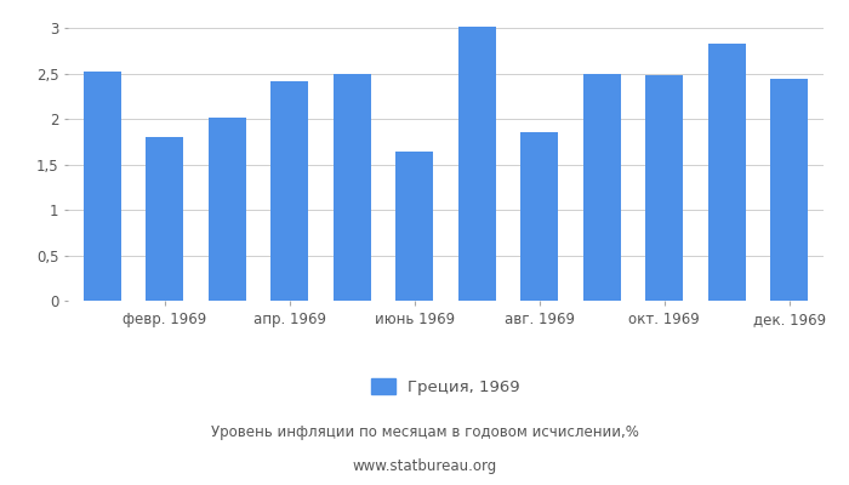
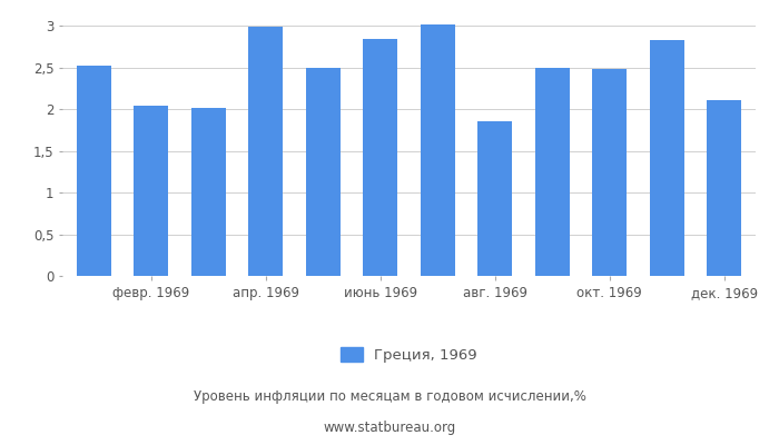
февр. 1969: 1,80 -> 2,04
апр. 1969: 2,42 -> 2,99
июнь 1969: 1,64 -> 2,84
дек. 1969: 2,44 -> 2,11
